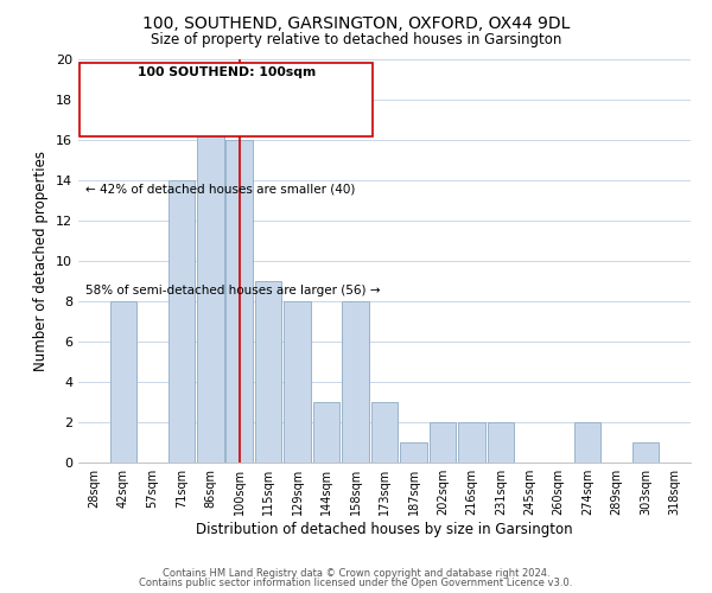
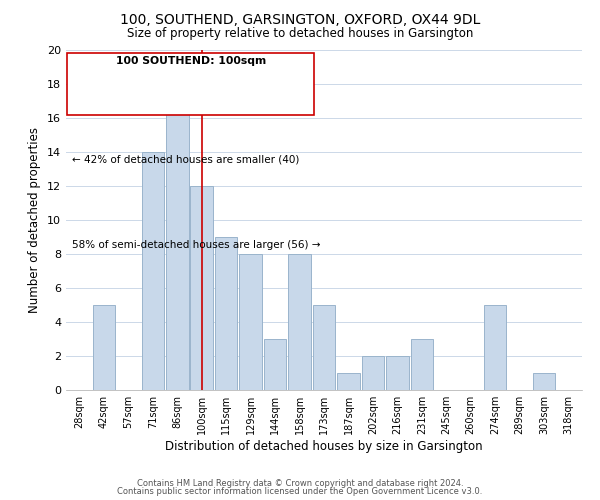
42sqm: 8 -> 5
100sqm: 16 -> 12
173sqm: 3 -> 5
231sqm: 2 -> 3
274sqm: 2 -> 5
